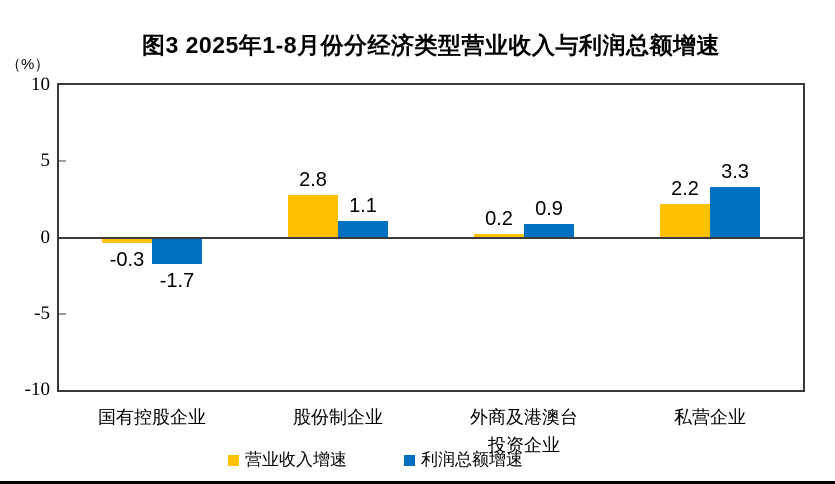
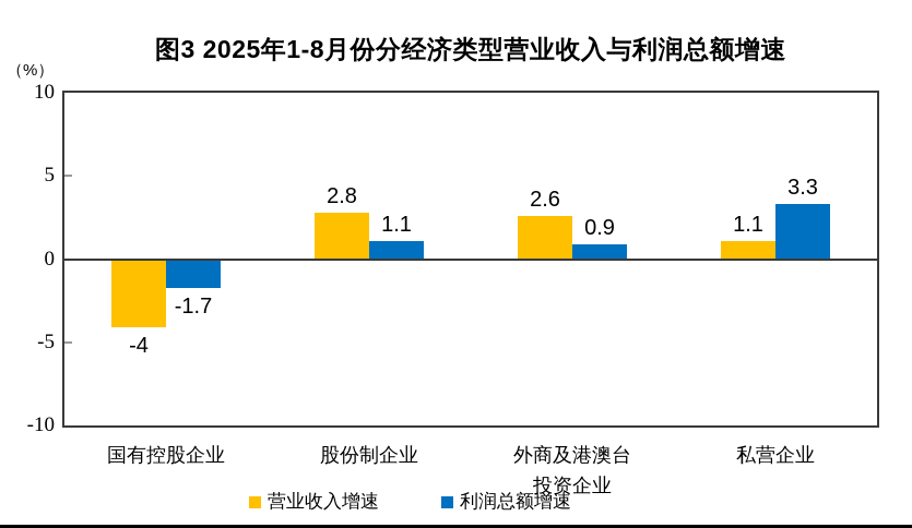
营业收入增速/国有控股企业: -0.3 -> -4
营业收入增速/外商及港澳台 投资企业: 0.2 -> 2.6
营业收入增速/私营企业: 2.2 -> 1.1
